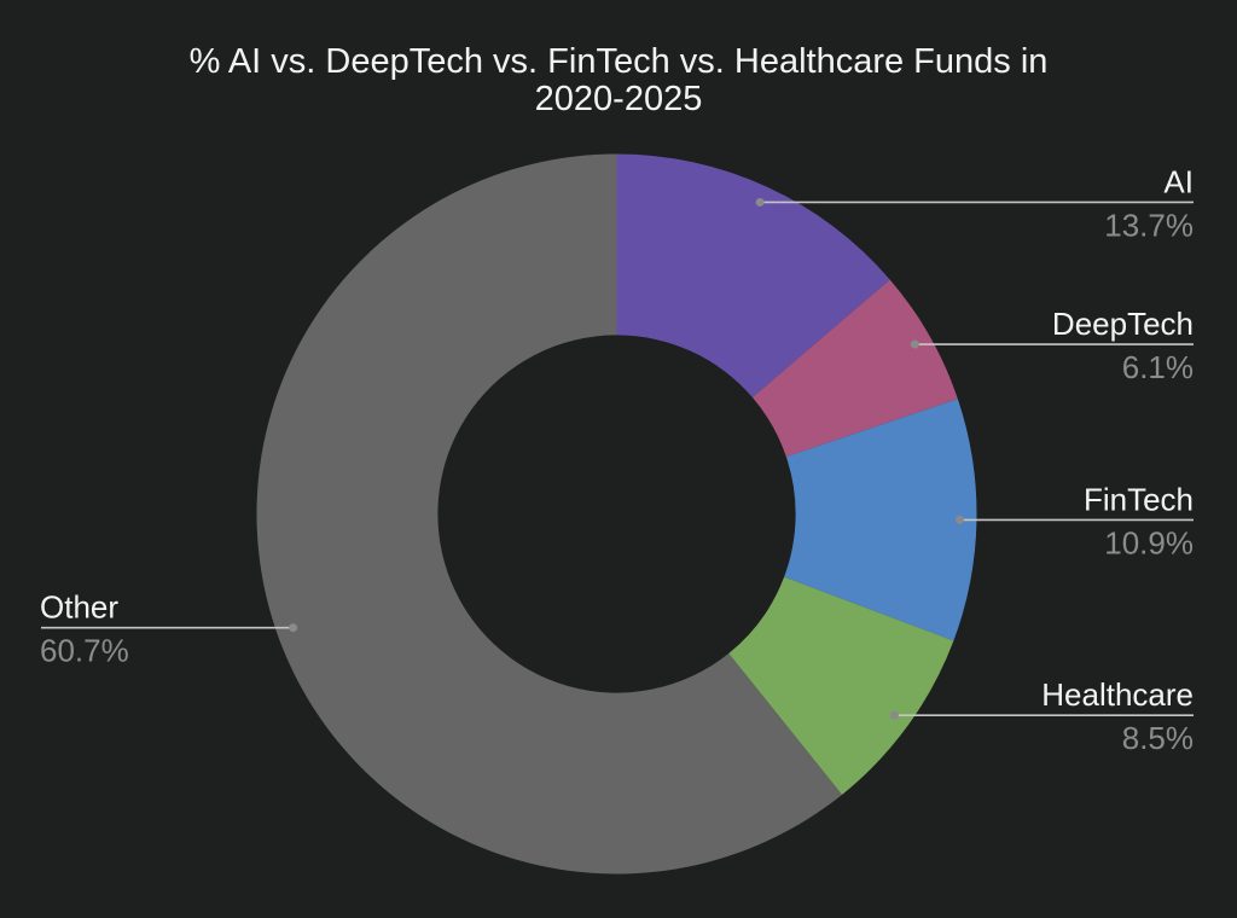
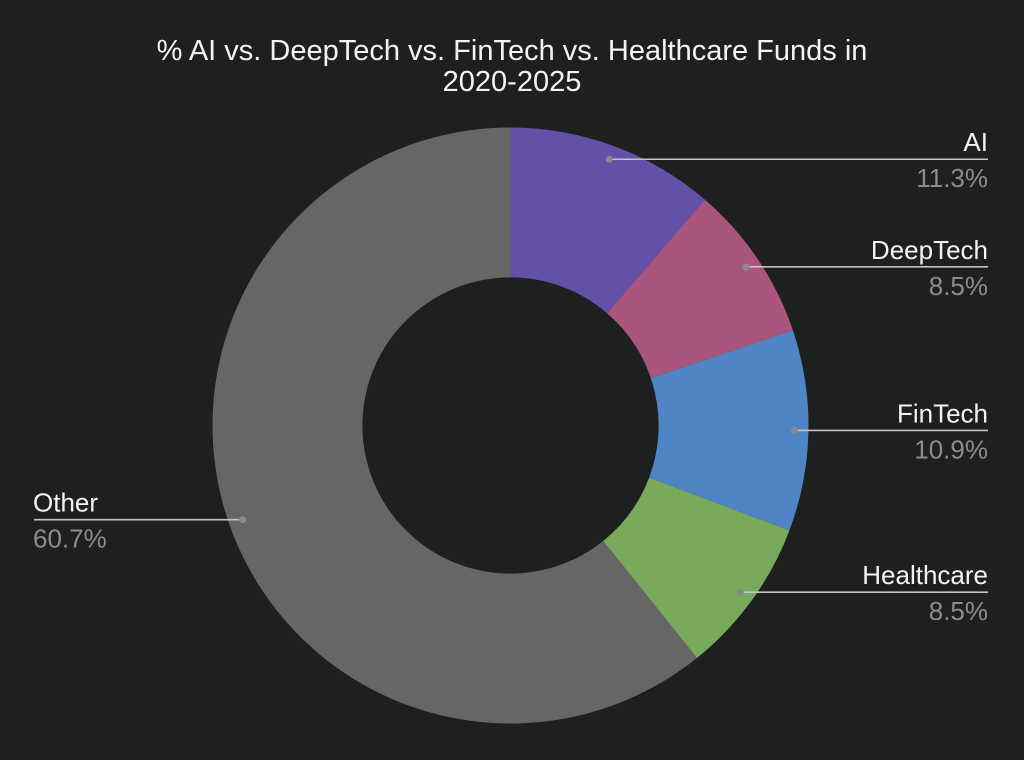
AI: 13.7% -> 11.3%
DeepTech: 6.1% -> 8.5%
